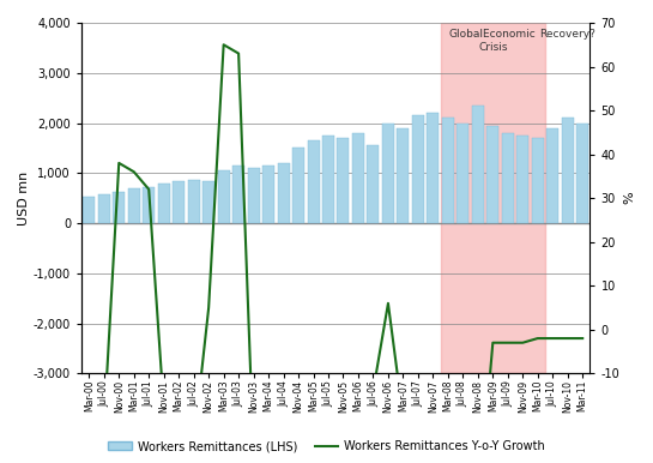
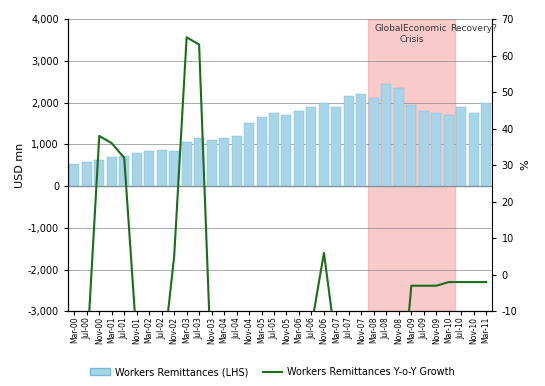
Workers Remittances (LHS)/Jul-06: 1,550 -> 1,900
Workers Remittances (LHS)/Jul-08: 2,000 -> 2,450
Workers Remittances (LHS)/Nov-10: 2,100 -> 1,750
